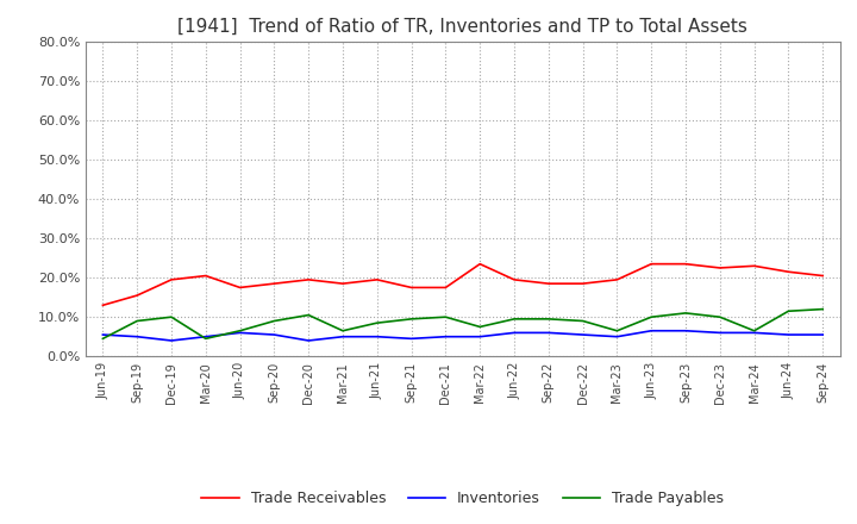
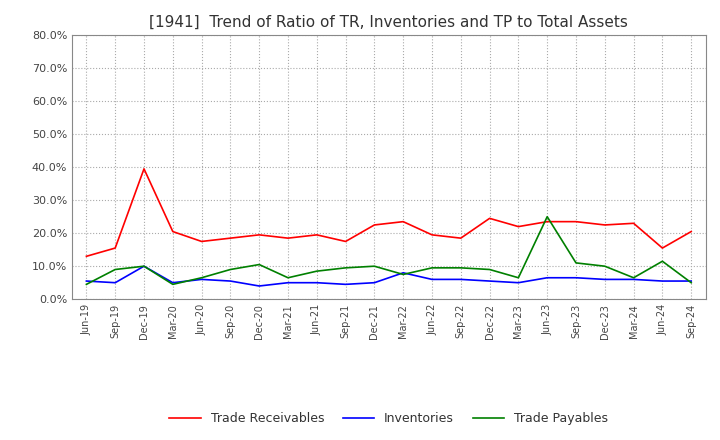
Trade Receivables/Dec-19: 19.5% -> 39.5%
Inventories/Dec-19: 4.0% -> 10.0%
Trade Receivables/Dec-21: 17.5% -> 22.5%
Inventories/Mar-22: 5.0% -> 8.0%
Trade Receivables/Dec-22: 18.5% -> 24.5%
Trade Receivables/Mar-23: 19.5% -> 22.0%
Trade Payables/Jun-23: 10.0% -> 25.0%
Trade Receivables/Jun-24: 21.5% -> 15.5%
Trade Payables/Sep-24: 12.0% -> 5.0%
